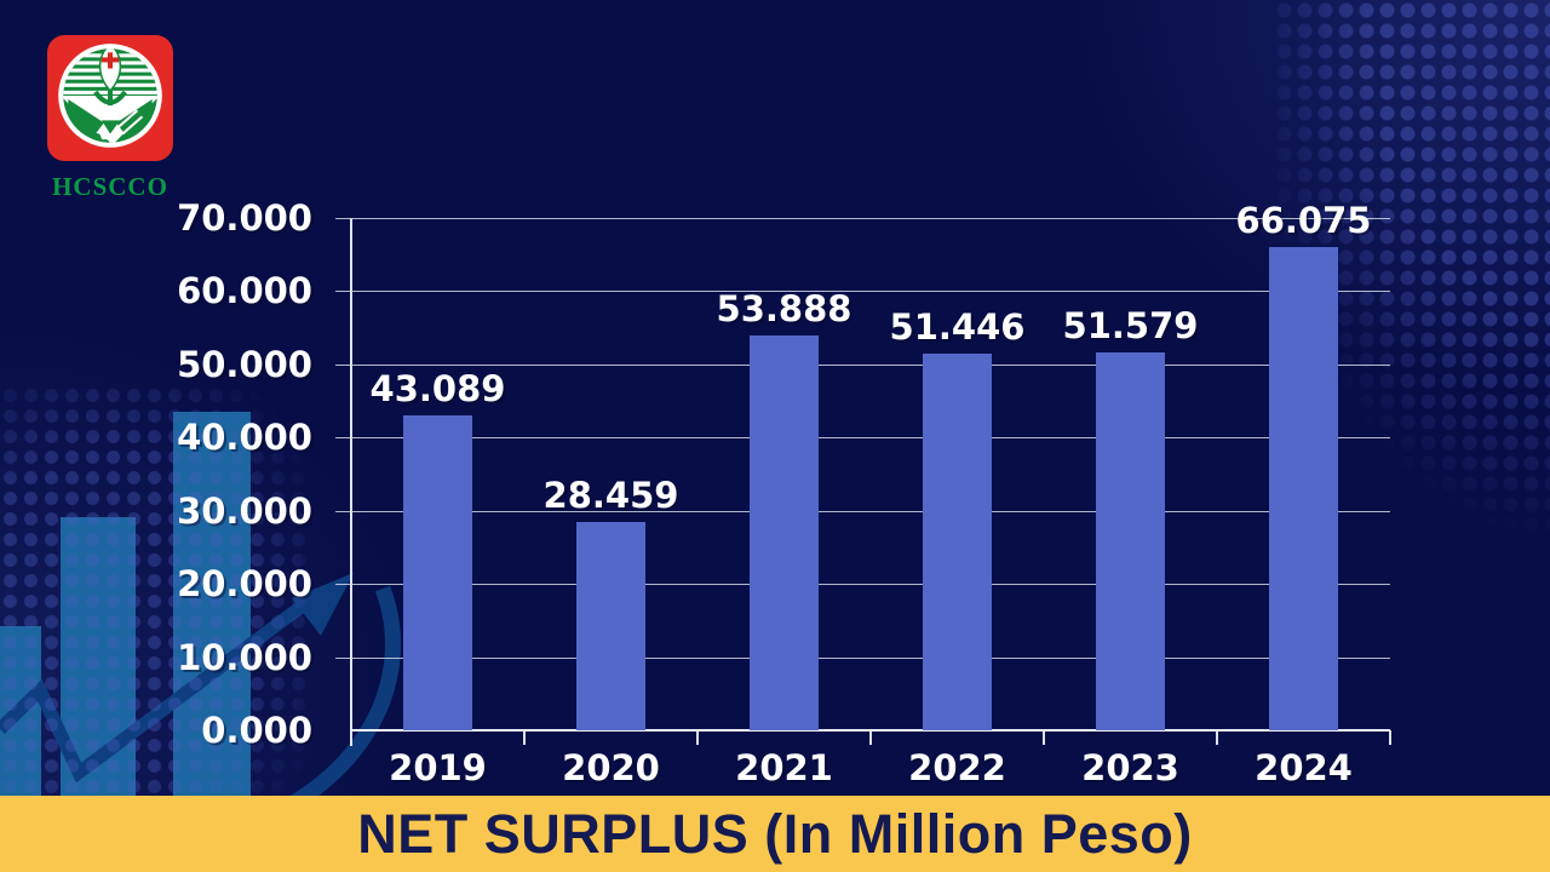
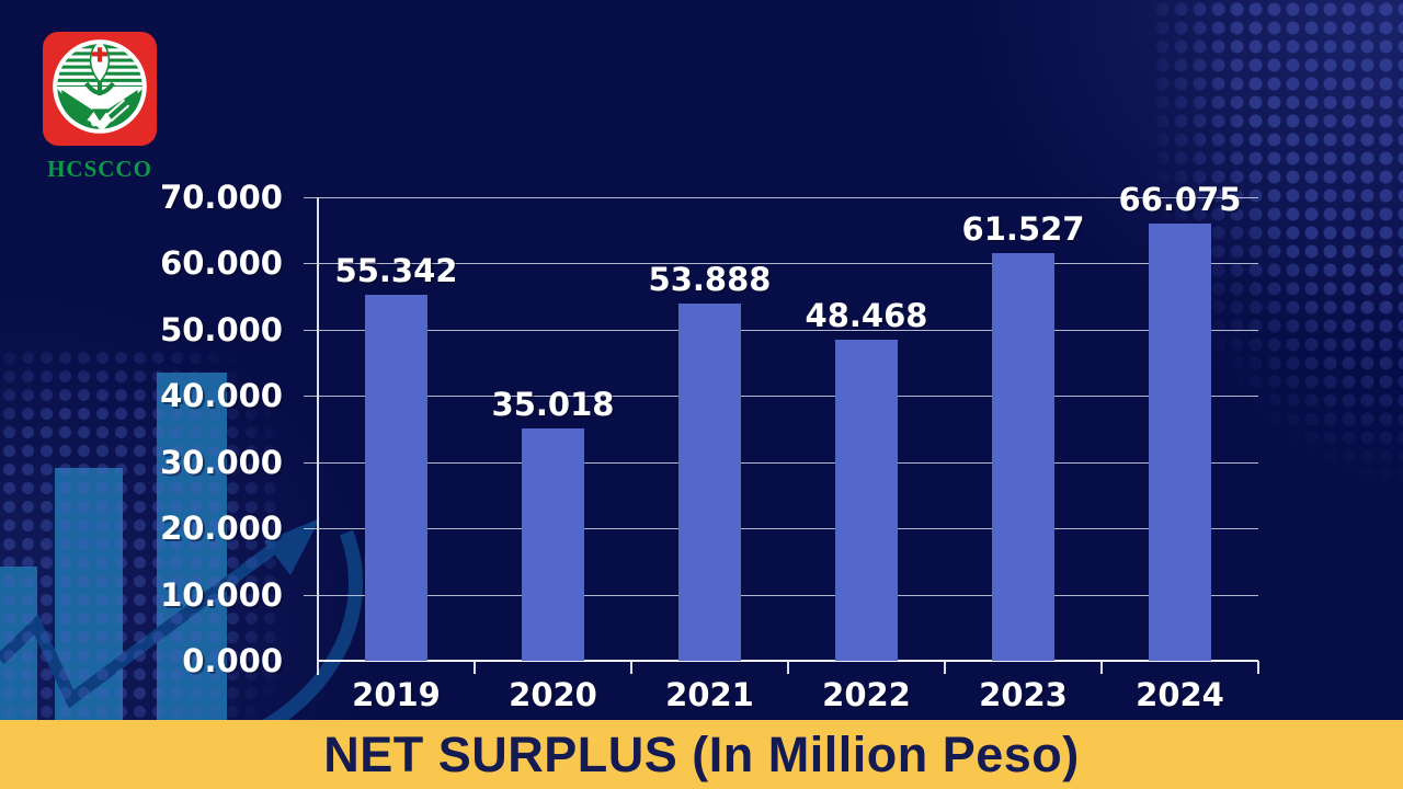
2019: 43.089 -> 55.342
2020: 28.459 -> 35.018
2022: 51.446 -> 48.468
2023: 51.579 -> 61.527
